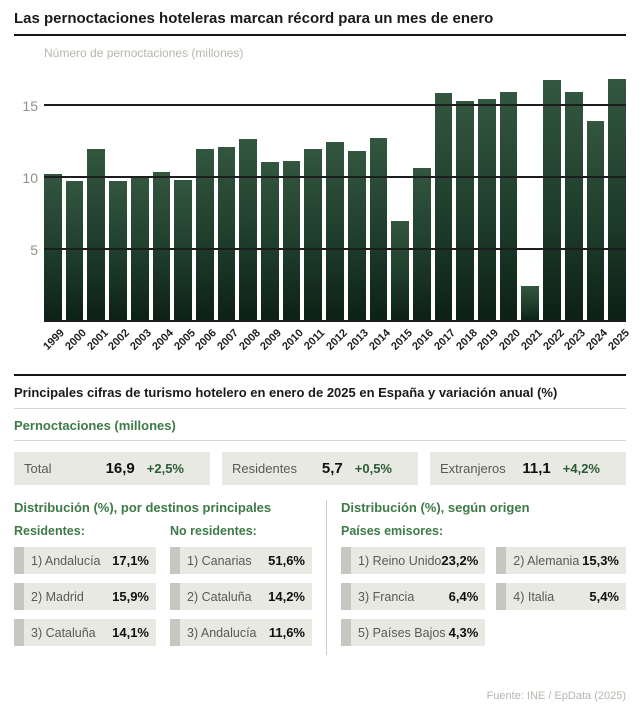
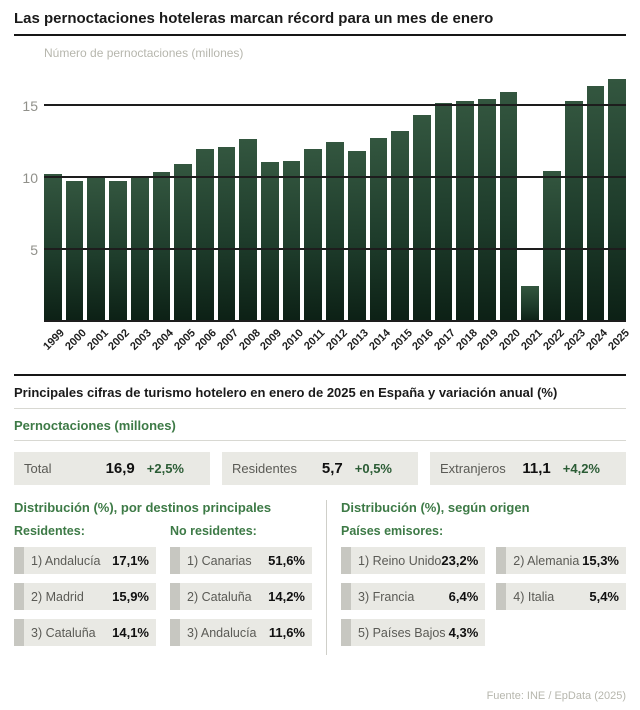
2001: 12.0 -> 10.0
2005: 9.9 -> 11.0
2015: 7.0 -> 13.3
2016: 10.7 -> 14.4
2017: 15.9 -> 15.2
2022: 16.8 -> 10.5
2023: 16.0 -> 15.4
2024: 14.0 -> 16.4
